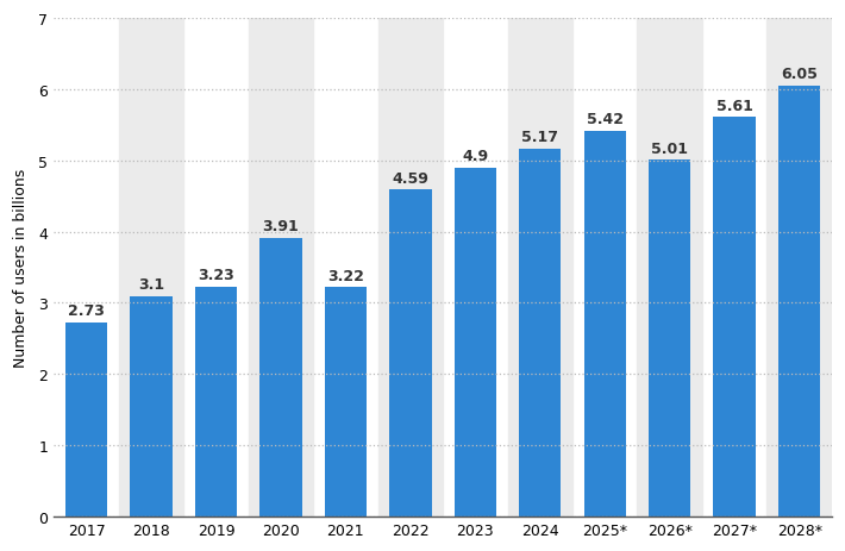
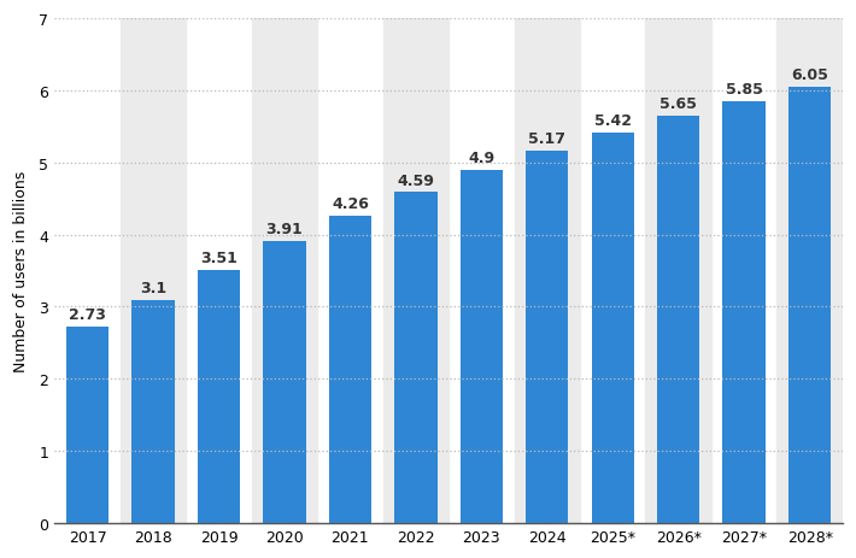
2019: 3.23 -> 3.51
2021: 3.22 -> 4.26
2026*: 5.01 -> 5.65
2027*: 5.61 -> 5.85
